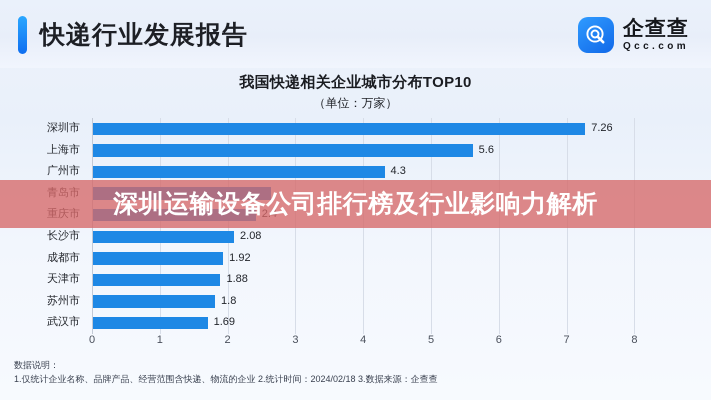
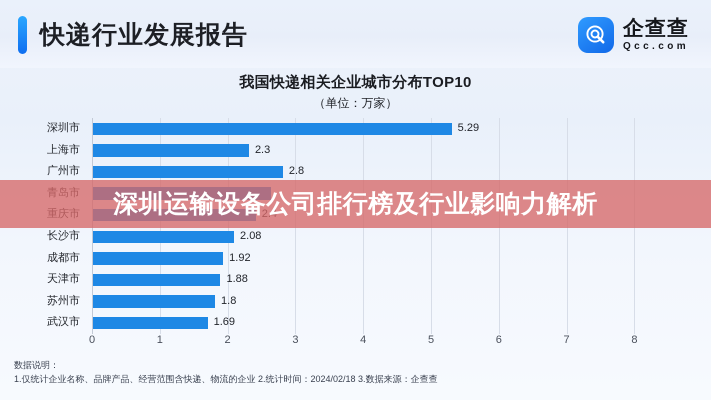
深圳市: 7.26 -> 5.29
上海市: 5.6 -> 2.3
广州市: 4.3 -> 2.8
